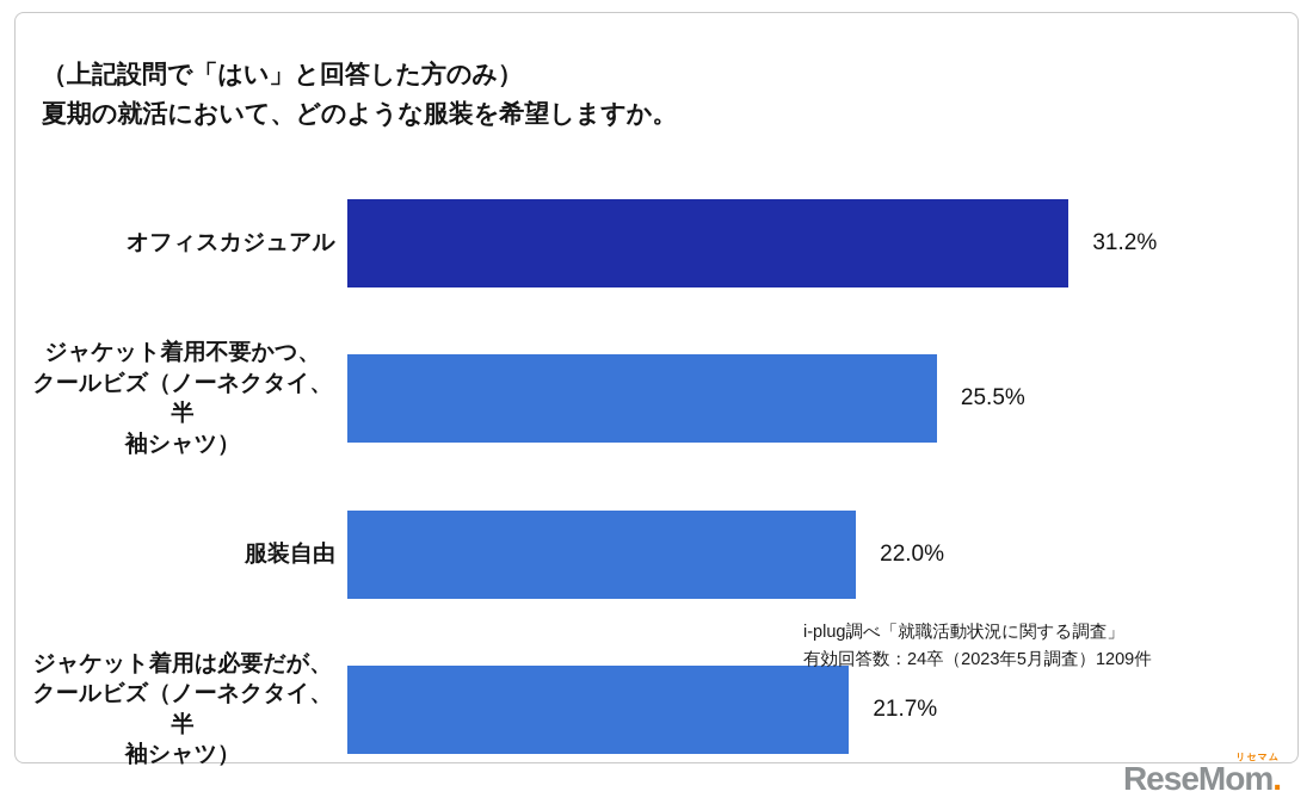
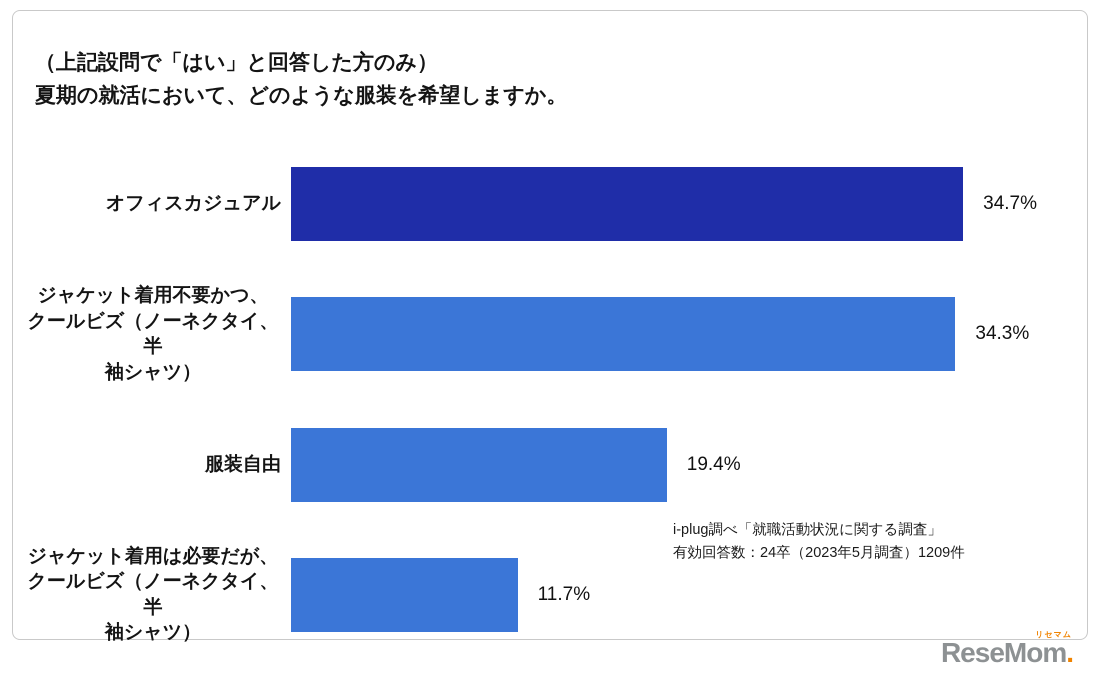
オフィスカジュアル: 31.2% -> 34.7%
ジャケット着用不要かつ、 クールビズ（ノーネクタイ、半 袖シャツ）: 25.5% -> 34.3%
服装自由: 22.0% -> 19.4%
ジャケット着用は必要だが、 クールビズ（ノーネクタイ、半 袖シャツ）: 21.7% -> 11.7%
